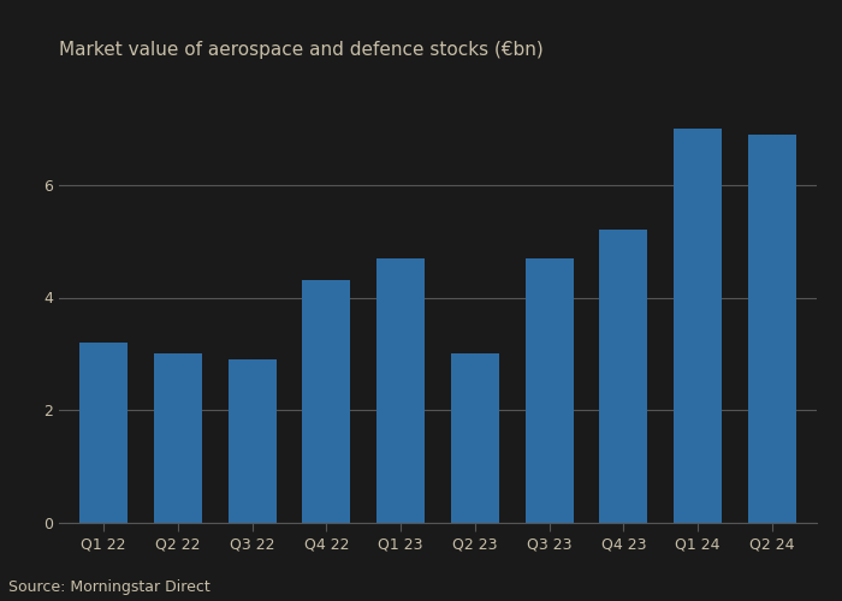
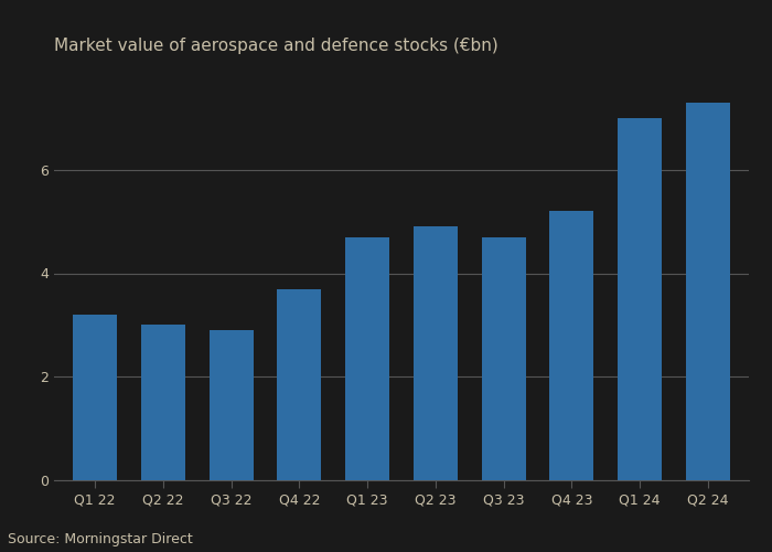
Q4 22: 4.3 -> 3.7
Q2 23: 3.0 -> 4.9
Q2 24: 6.9 -> 7.3
